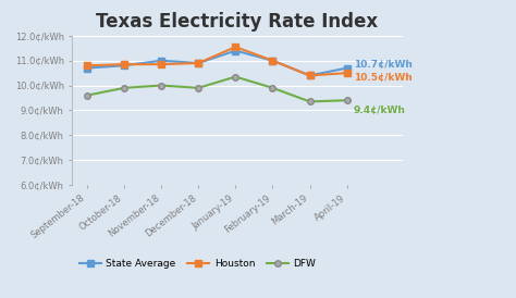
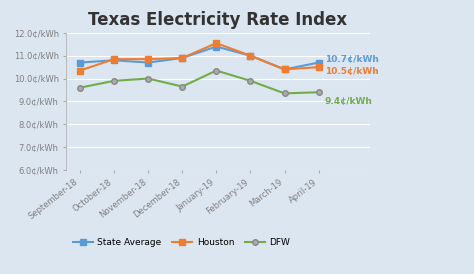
Houston/September-18: 10.80¢/kWh -> 10.35¢/kWh
State Average/November-18: 11.0¢/kWh -> 10.7¢/kWh
DFW/December-18: 9.90¢/kWh -> 9.65¢/kWh
